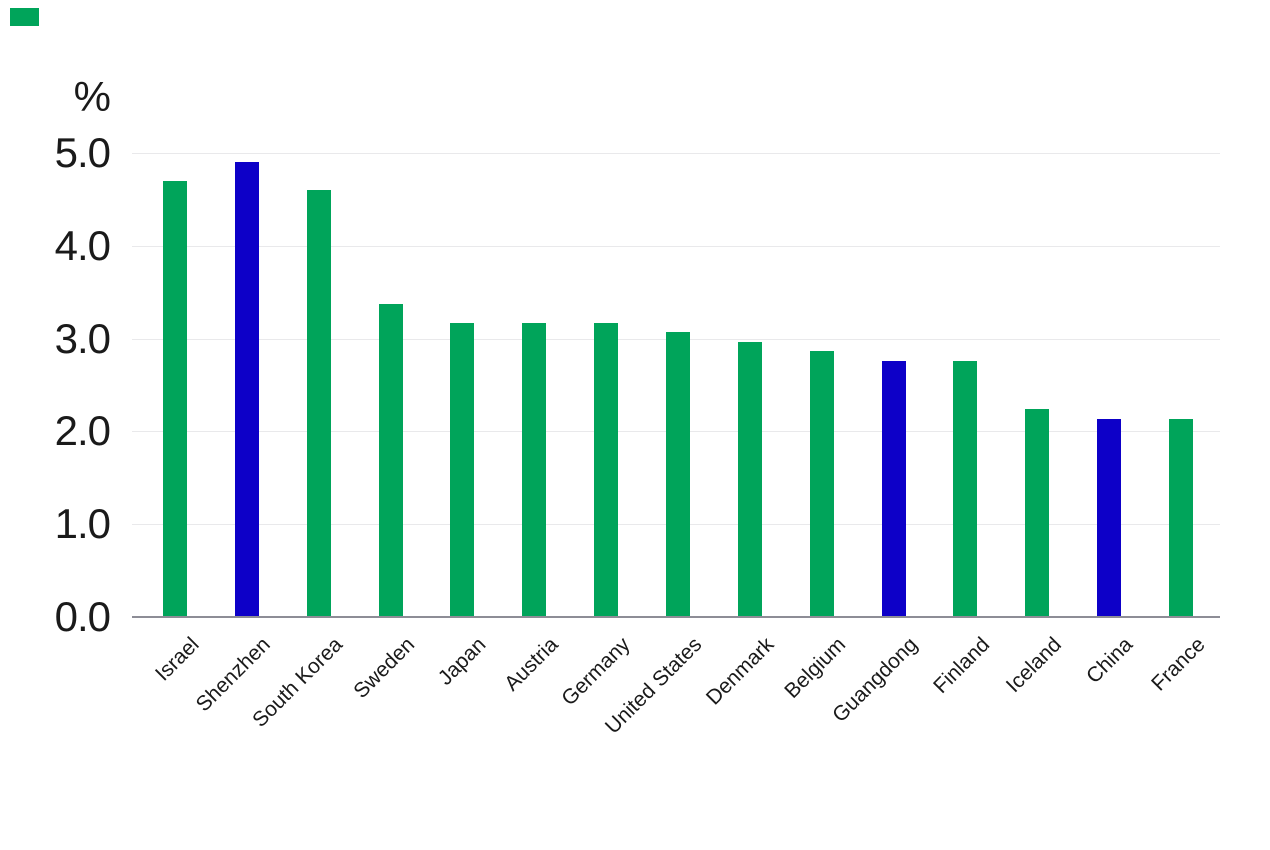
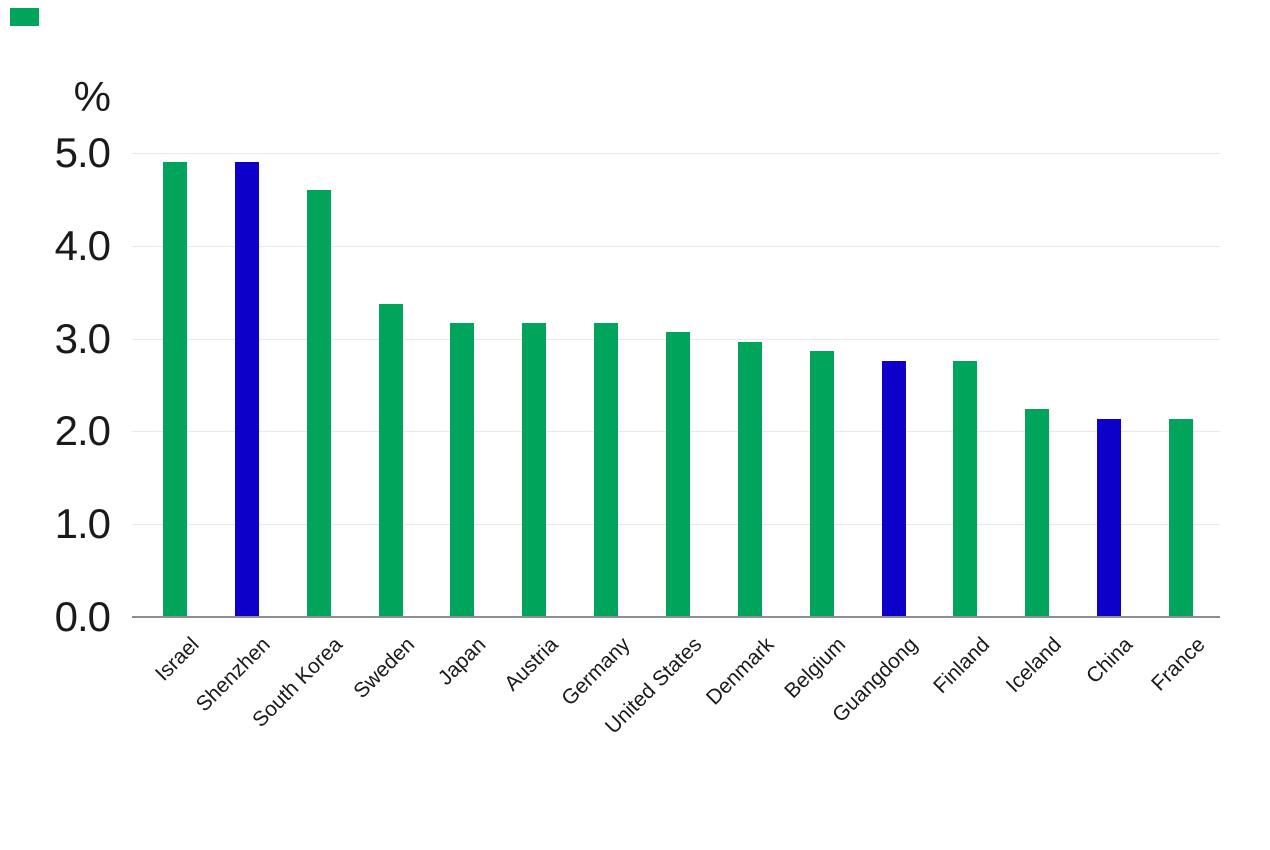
Israel: 4.7 -> 4.9
